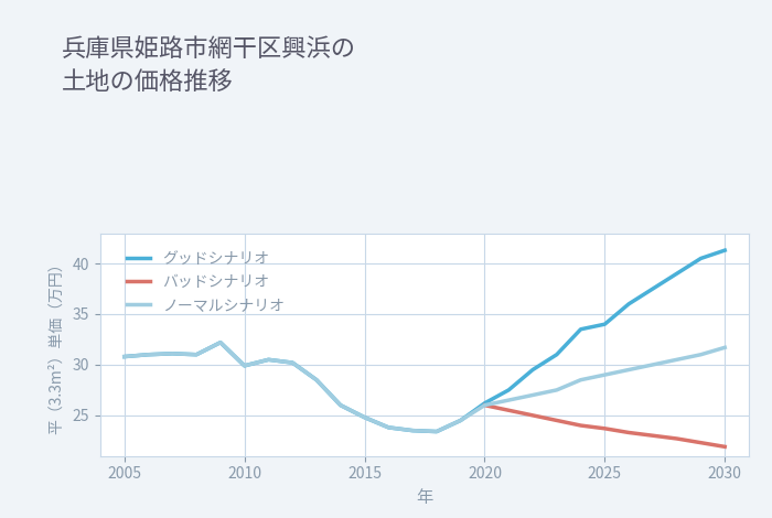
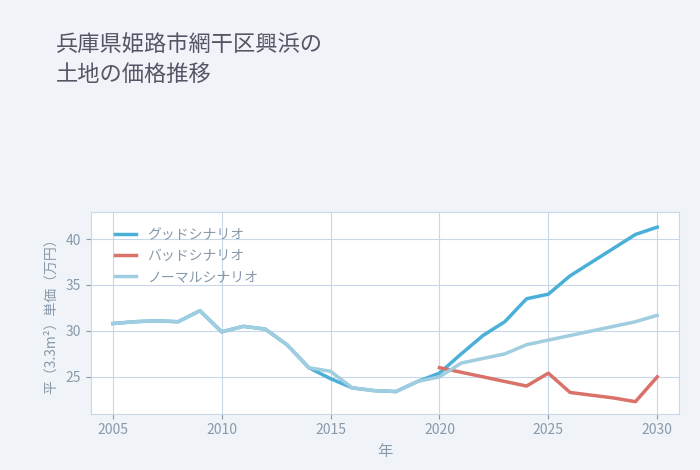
ノーマルシナリオ/2015: 24.8 -> 25.6
グッドシナリオ/2020: 26.2 -> 25.4
ノーマルシナリオ/2020: 26.0 -> 25.0
バッドシナリオ/2025: 23.7 -> 25.4
バッドシナリオ/2030: 21.9 -> 25.0
